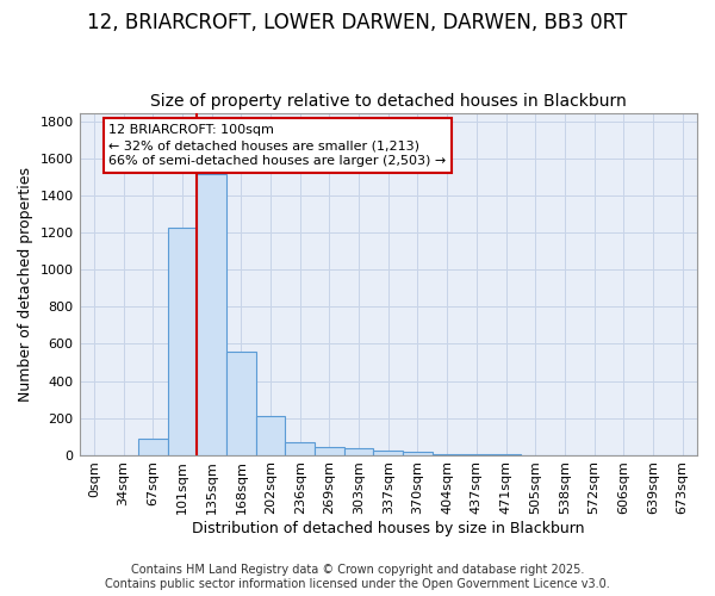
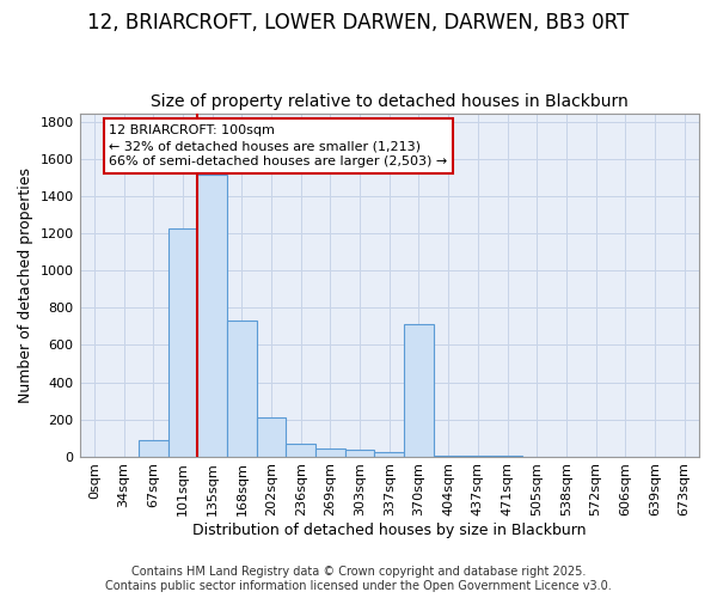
168sqm: 560 -> 730
370sqm: 20 -> 710
